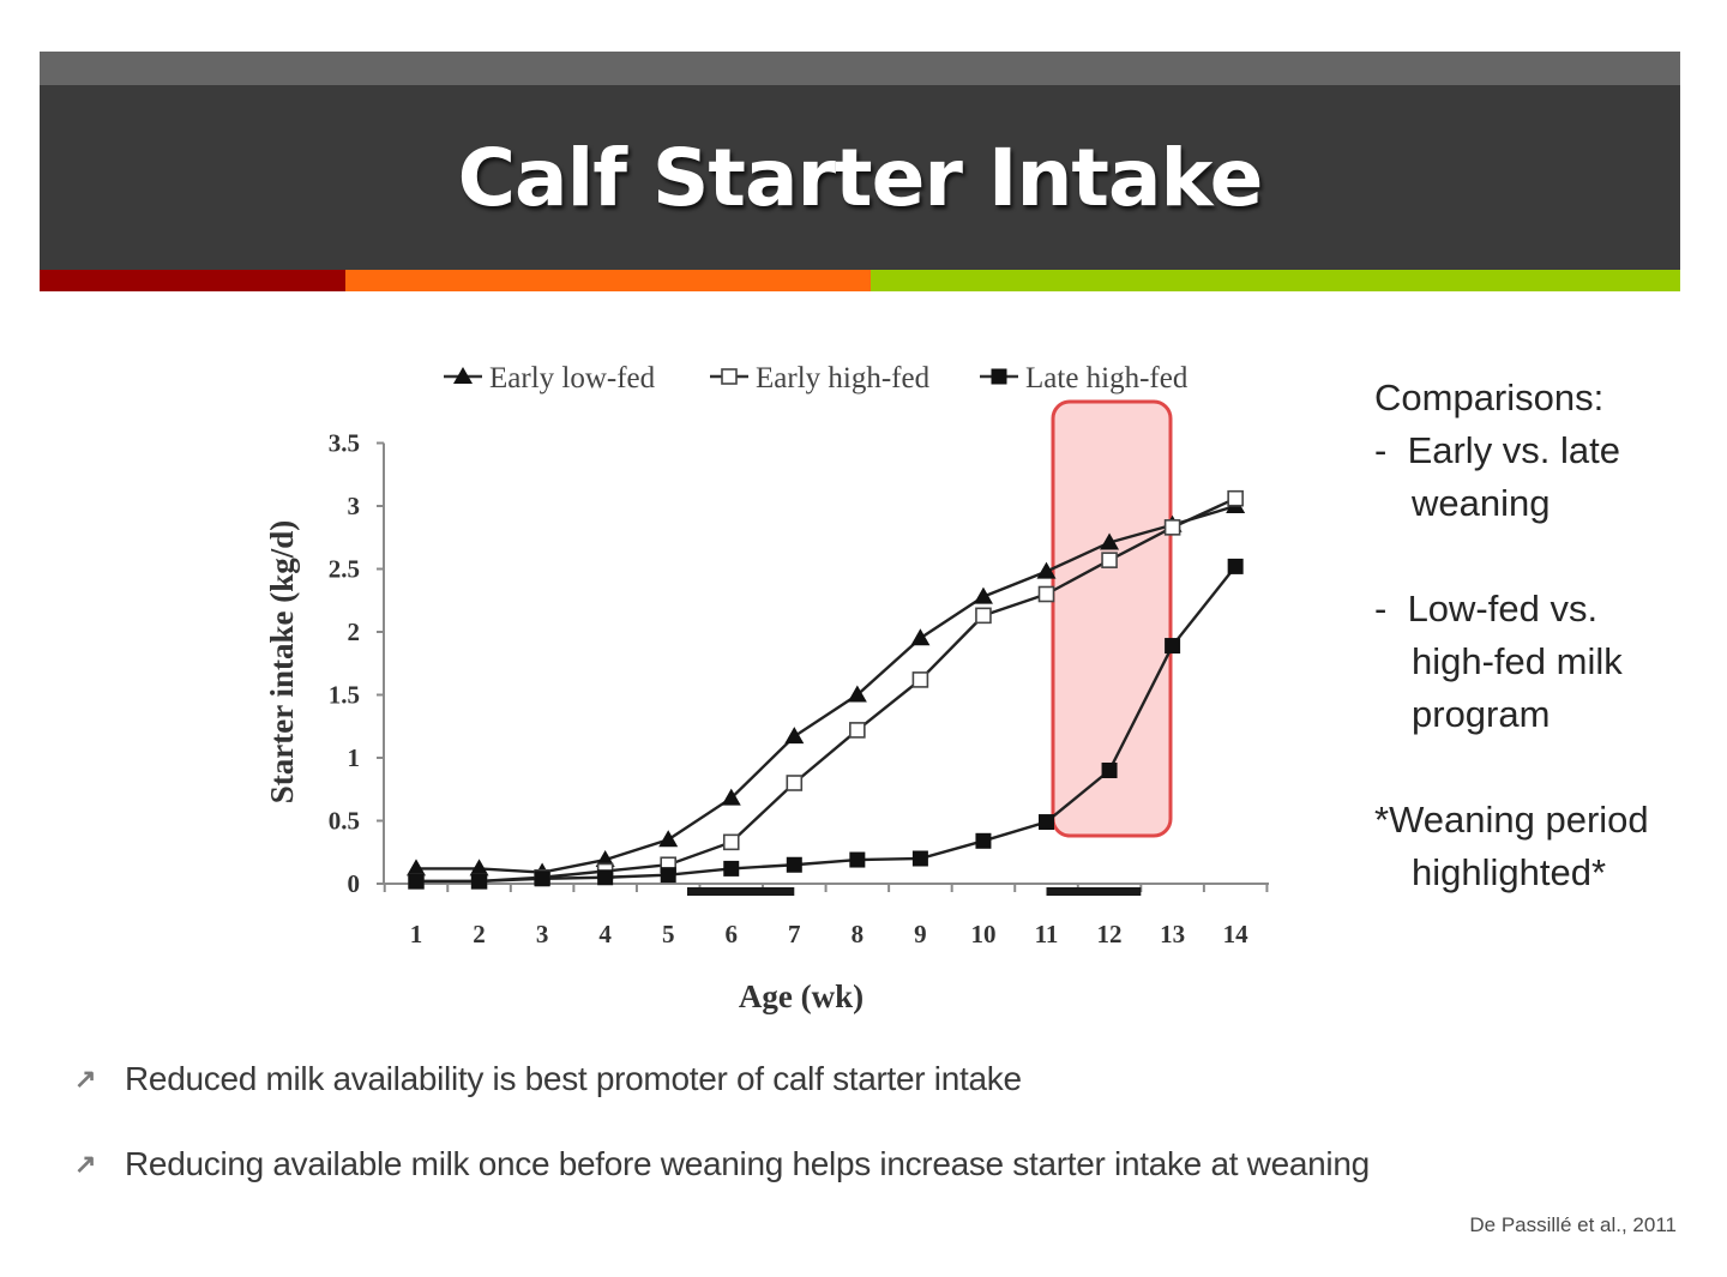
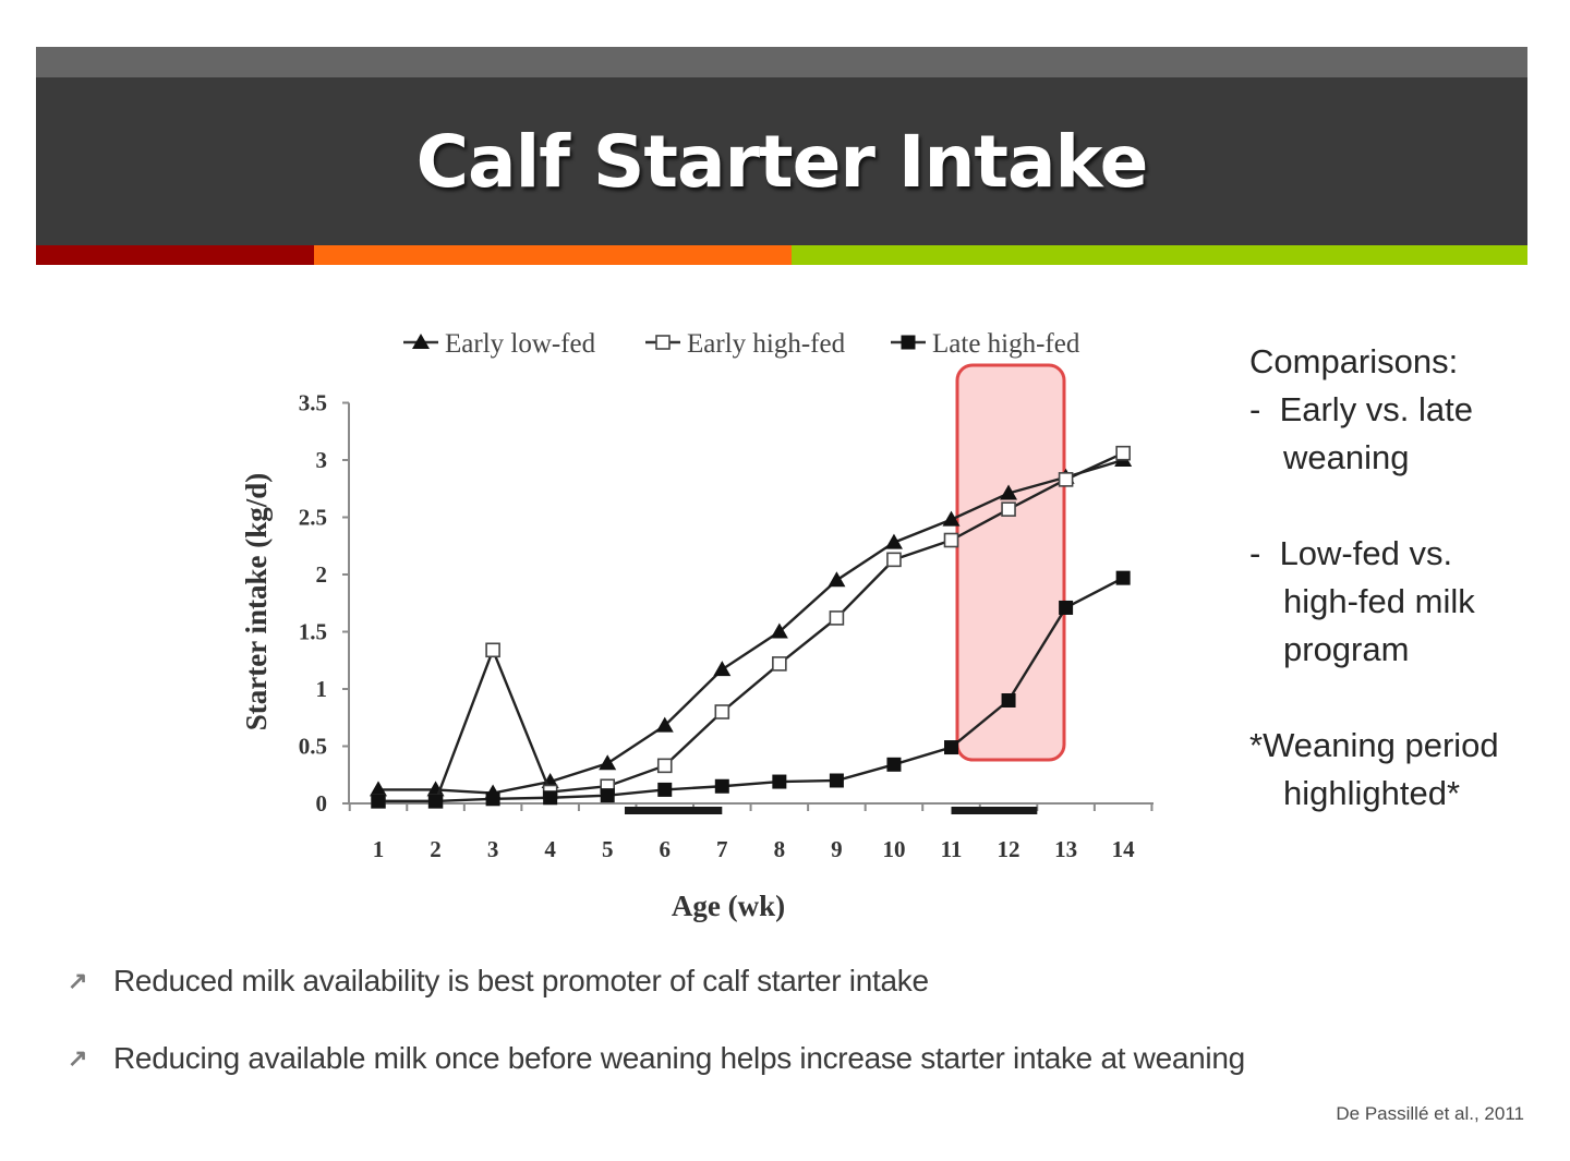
Early high-fed/3: 0.05 -> 1.34
Late high-fed/13: 1.89 -> 1.71
Late high-fed/14: 2.52 -> 1.97
